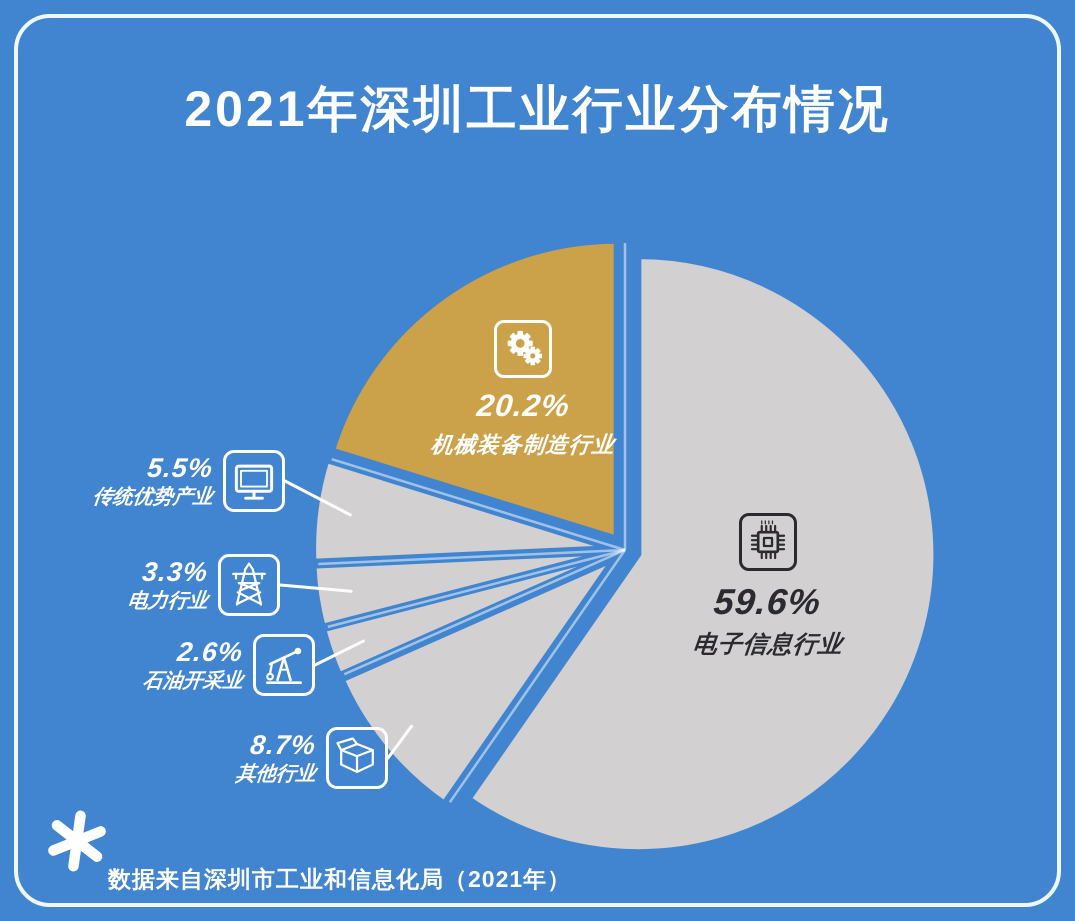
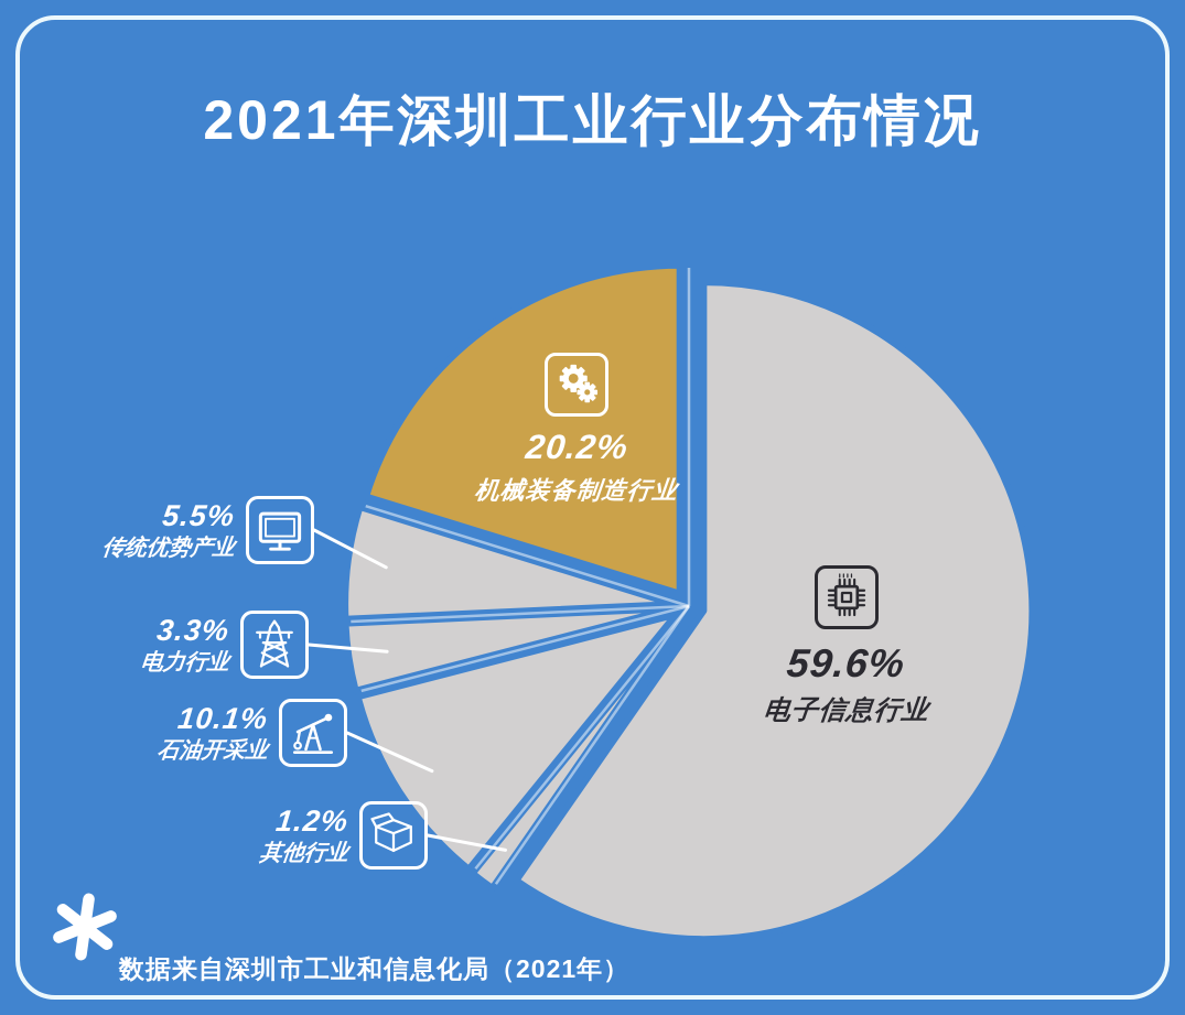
其他行业: 8.7% -> 1.2%
石油开采业: 2.6% -> 10.1%
